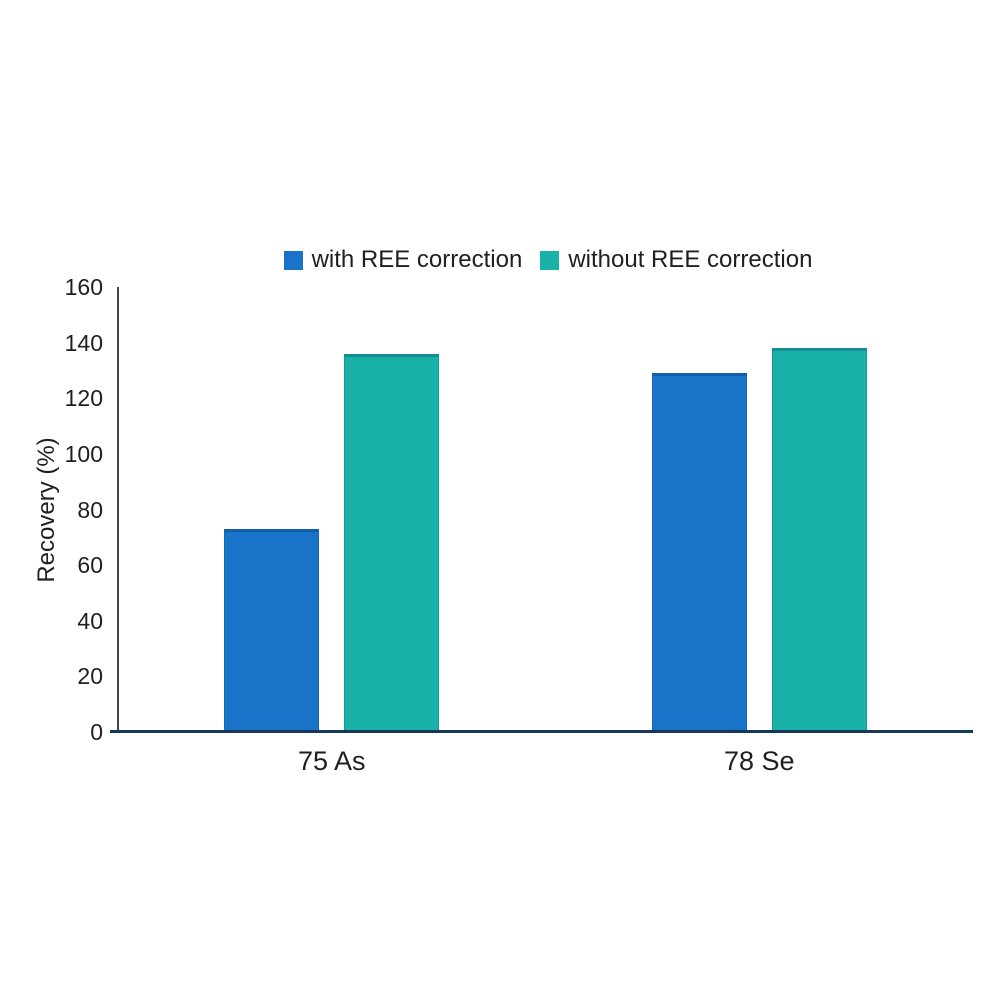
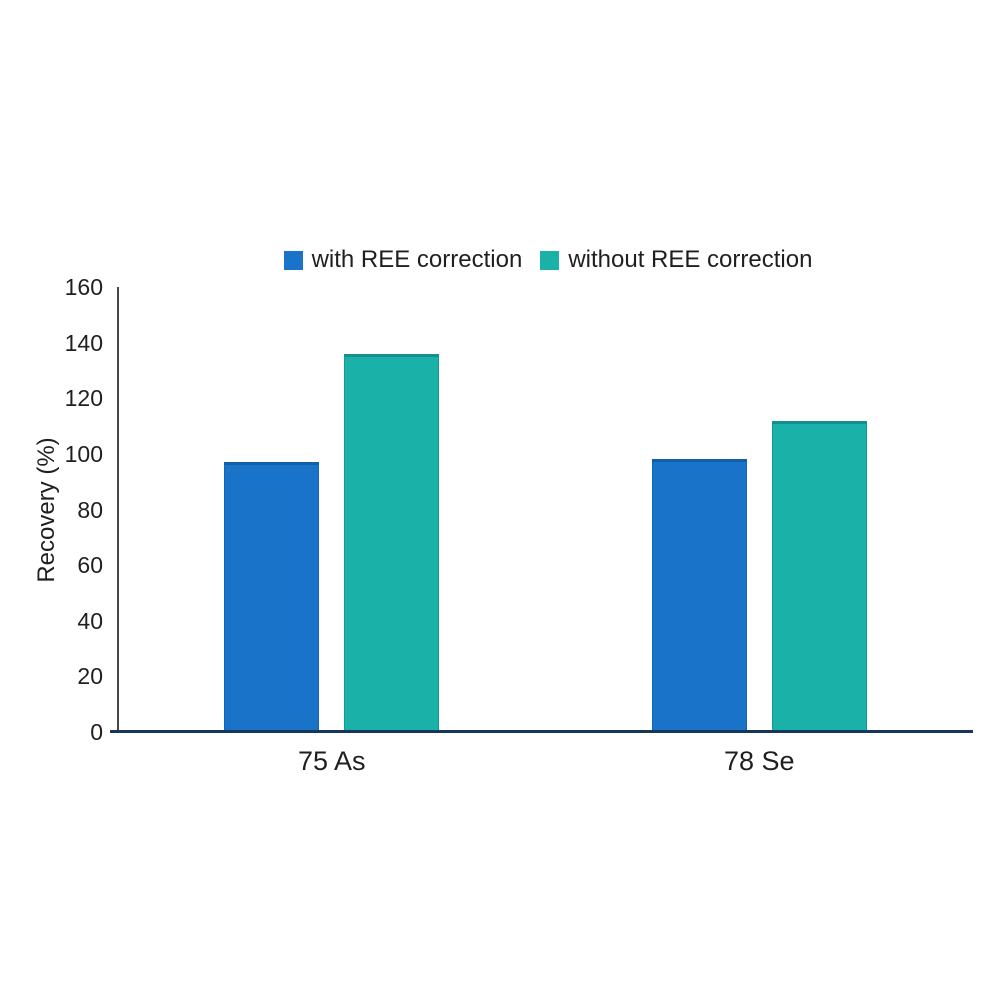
with REE correction/75 As: 73 -> 97
with REE correction/78 Se: 129 -> 98
without REE correction/78 Se: 138 -> 112
